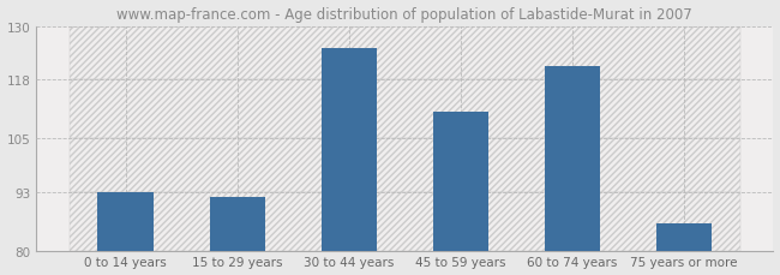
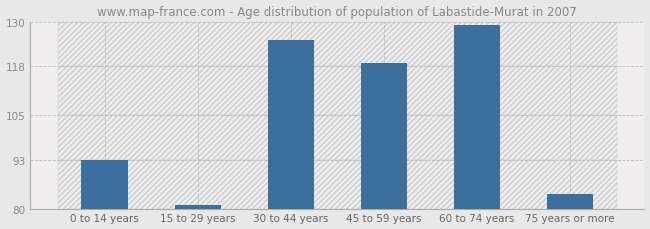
15 to 29 years: 92 -> 81
45 to 59 years: 111 -> 119
60 to 74 years: 121 -> 129
75 years or more: 86 -> 84
